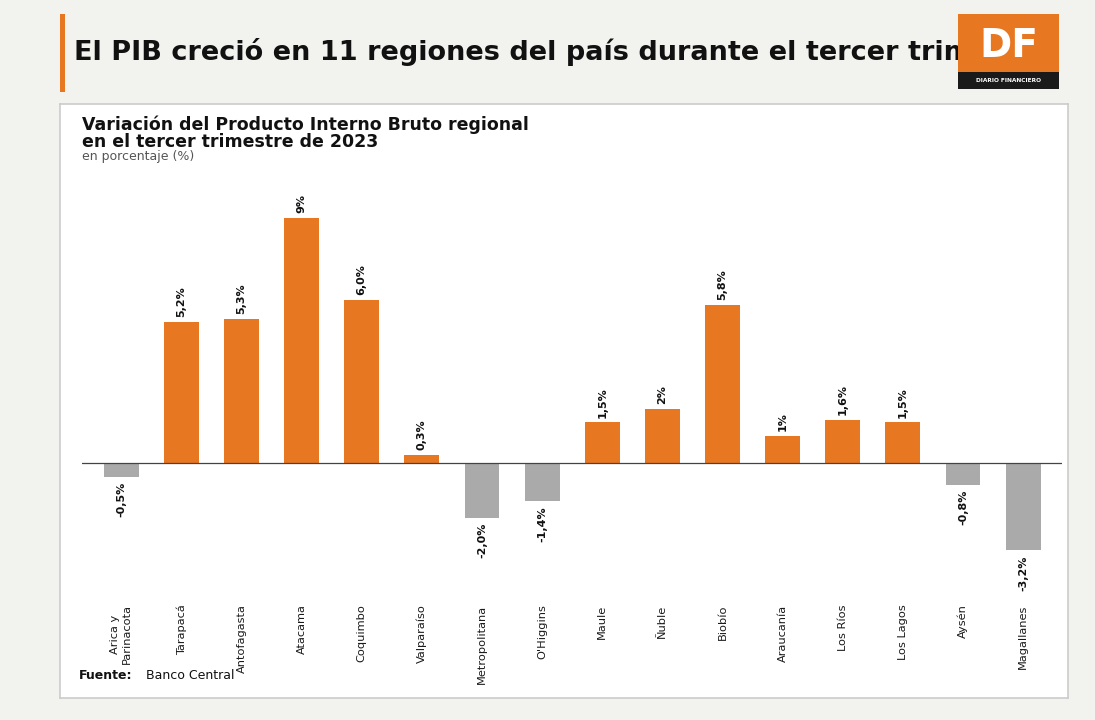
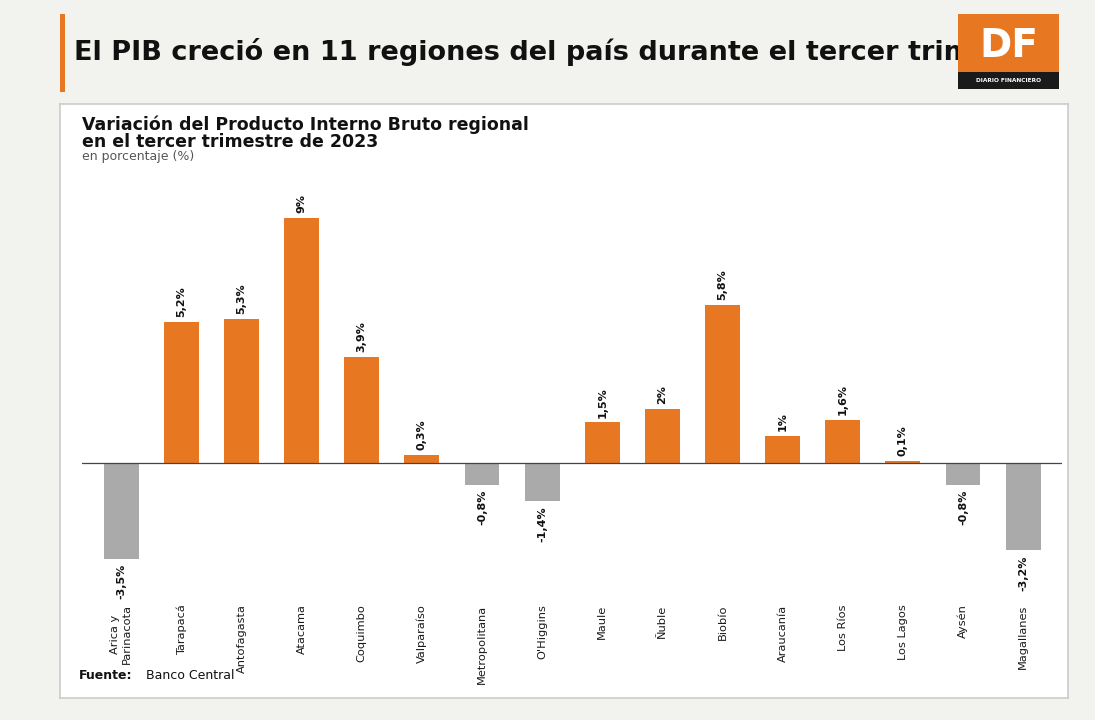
Arica y Parinacota: -0,5% -> -3,5%
Coquimbo: 6,0% -> 3,9%
Metropolitana: -2,0% -> -0,8%
Los Lagos: 1,5% -> 0,1%
